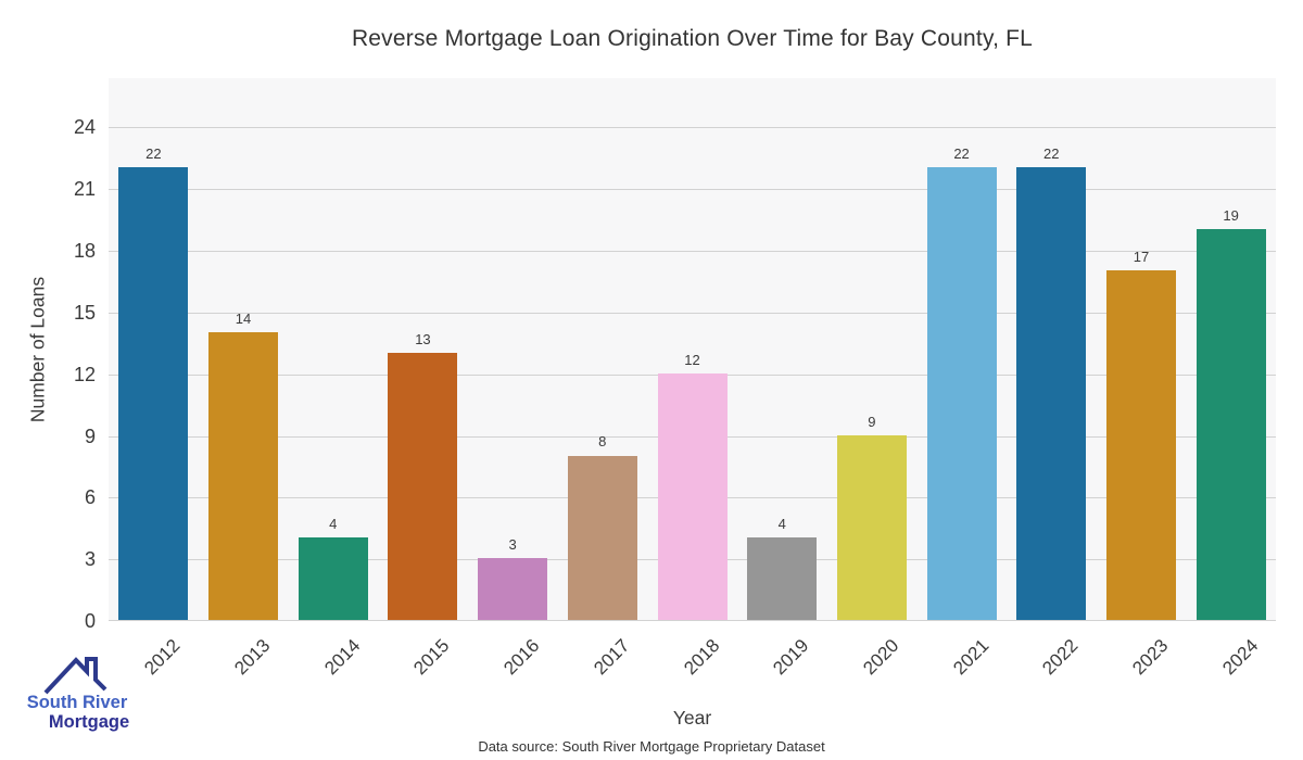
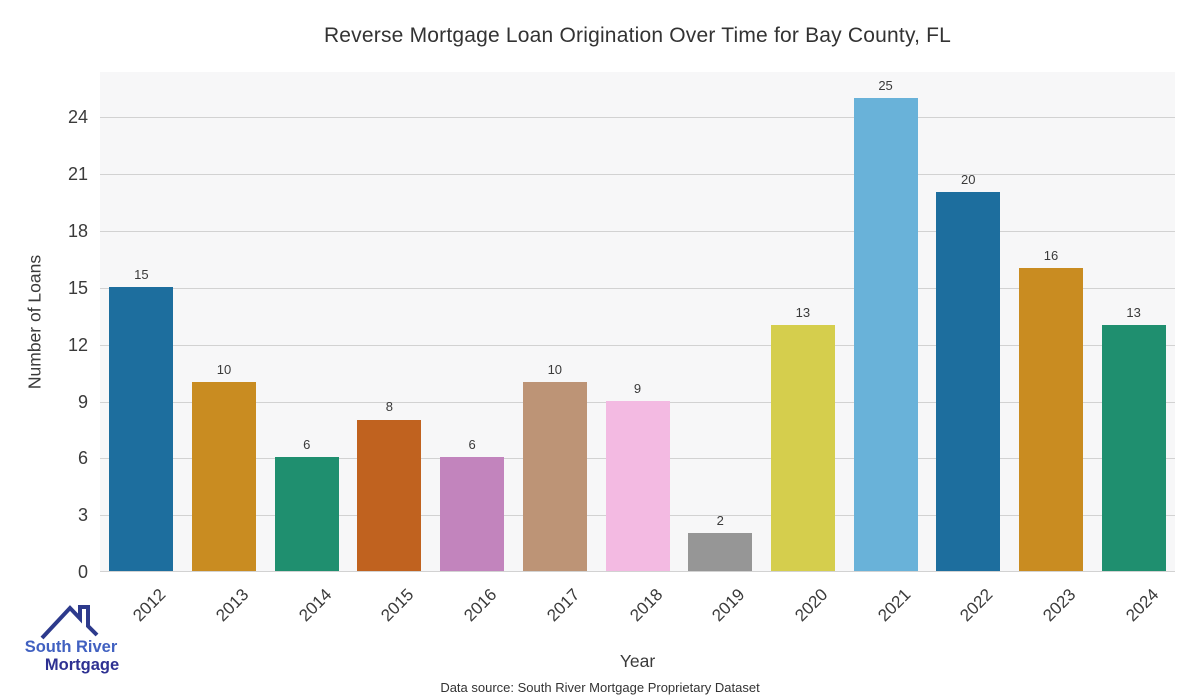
2012: 22 -> 15
2013: 14 -> 10
2014: 4 -> 6
2015: 13 -> 8
2016: 3 -> 6
2017: 8 -> 10
2018: 12 -> 9
2019: 4 -> 2
2020: 9 -> 13
2021: 22 -> 25
2022: 22 -> 20
2023: 17 -> 16
2024: 19 -> 13
